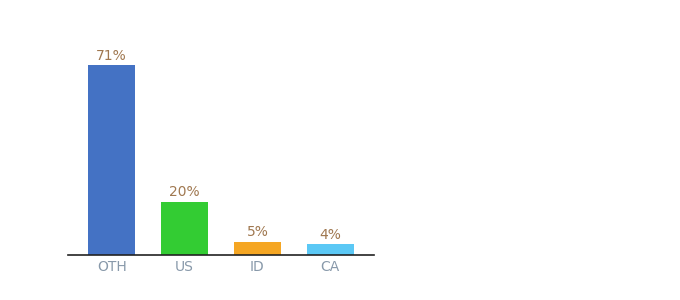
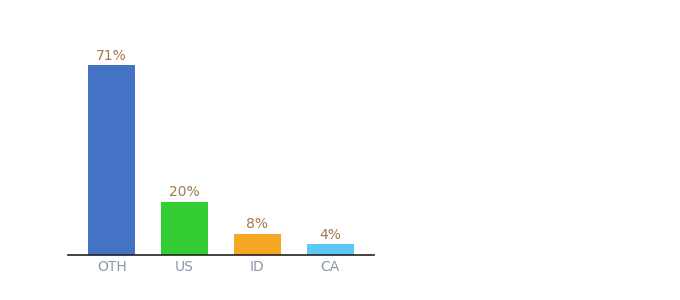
ID: 5% -> 8%
